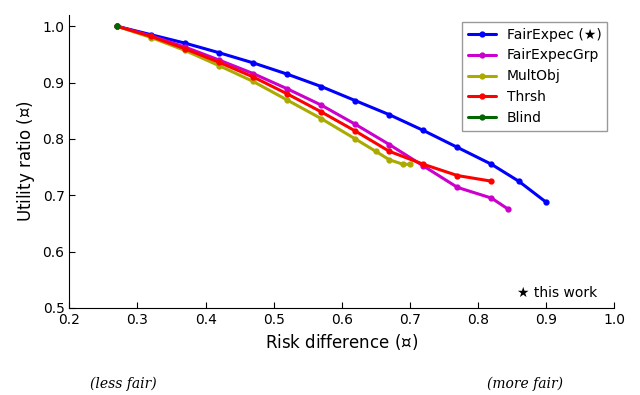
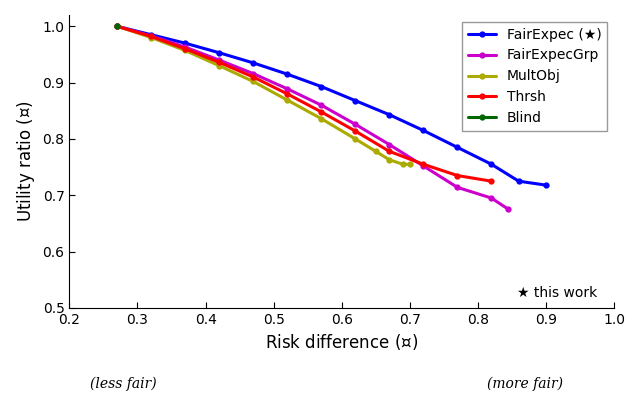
FairExpec (★)/0.9: 0.688 -> 0.718
